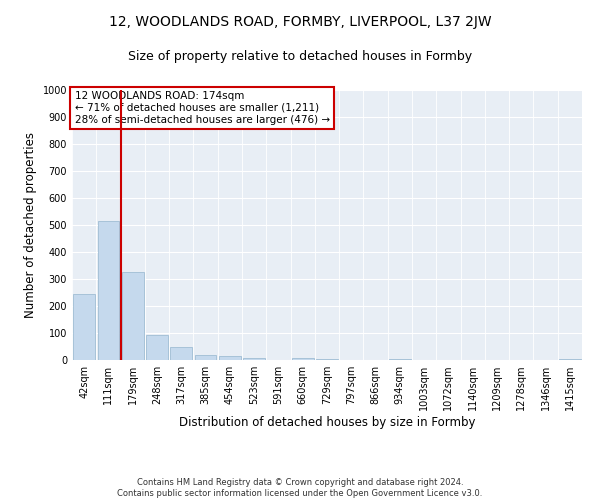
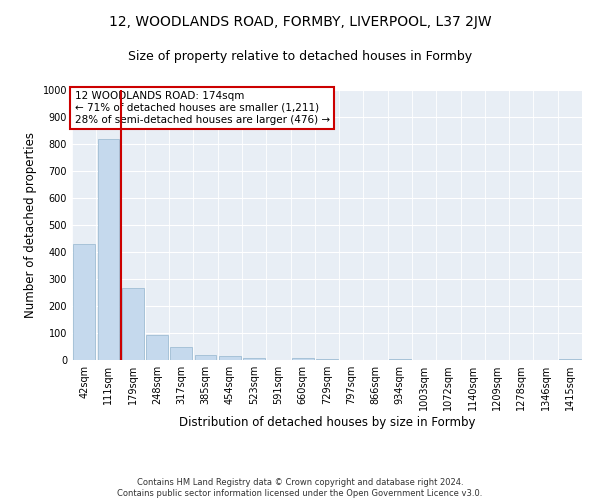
42sqm: 245 -> 430
111sqm: 515 -> 820
179sqm: 325 -> 265
